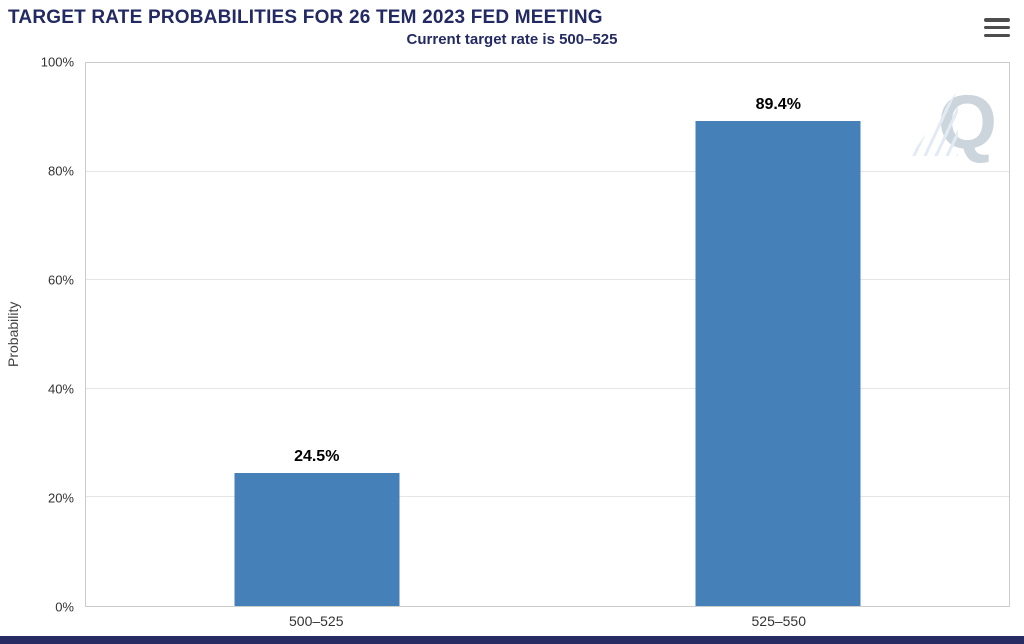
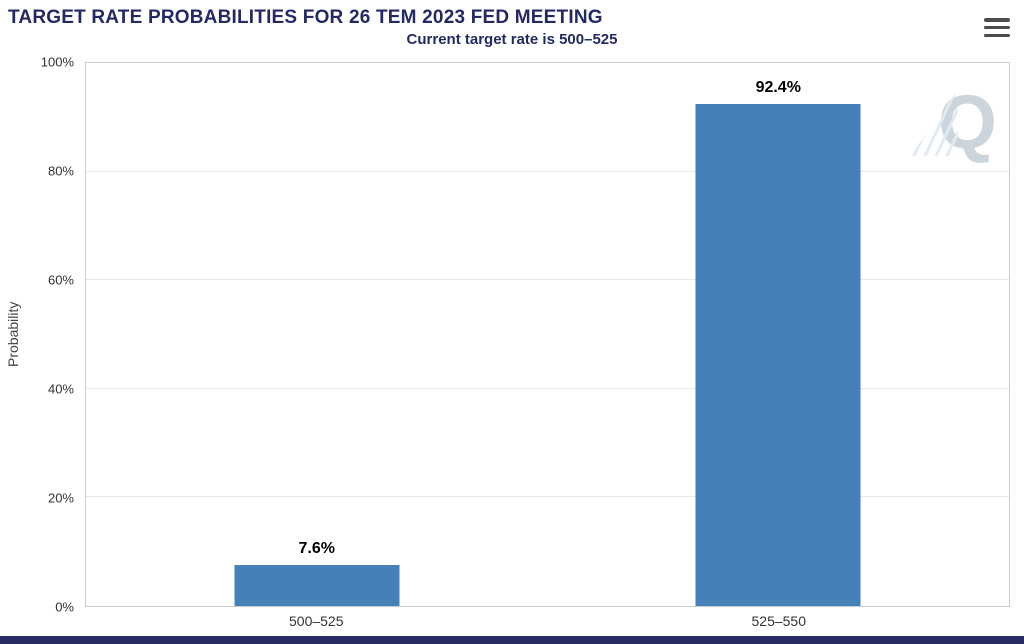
500–525: 24.5% -> 7.6%
525–550: 89.4% -> 92.4%
